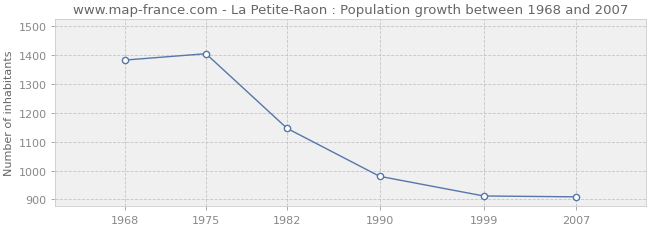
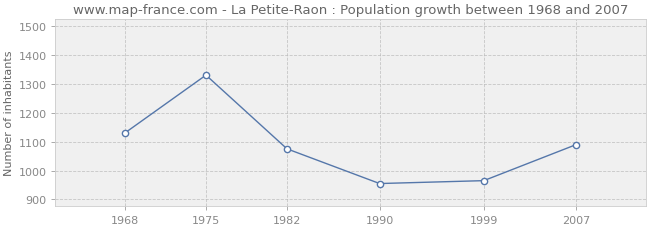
1968: 1382 -> 1130
1975: 1404 -> 1330
1982: 1146 -> 1075
1990: 980 -> 955
1999: 912 -> 965
2007: 909 -> 1090
